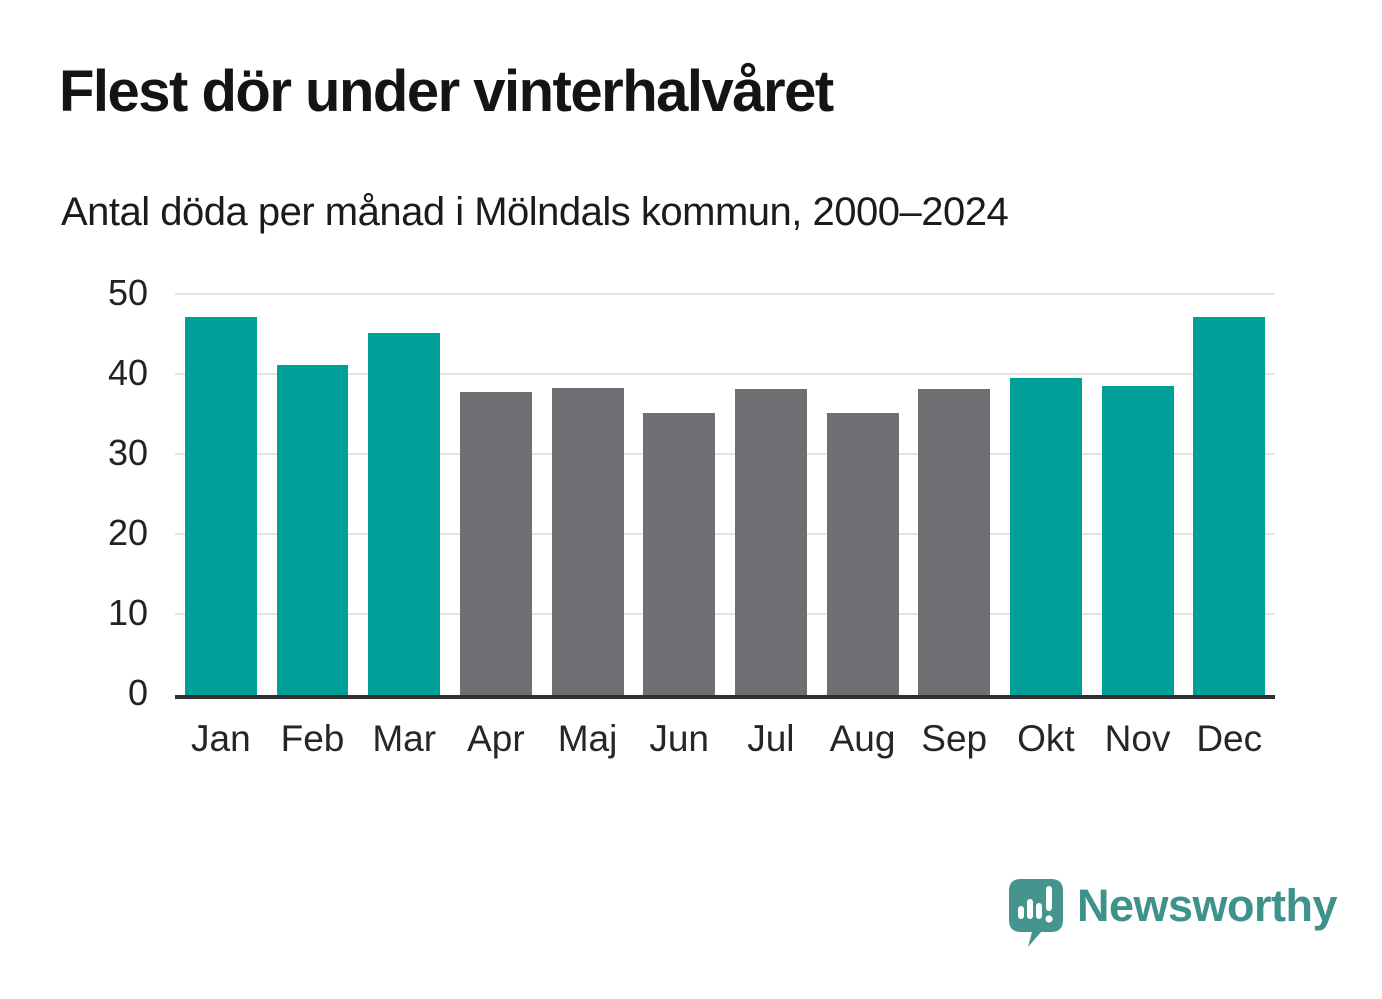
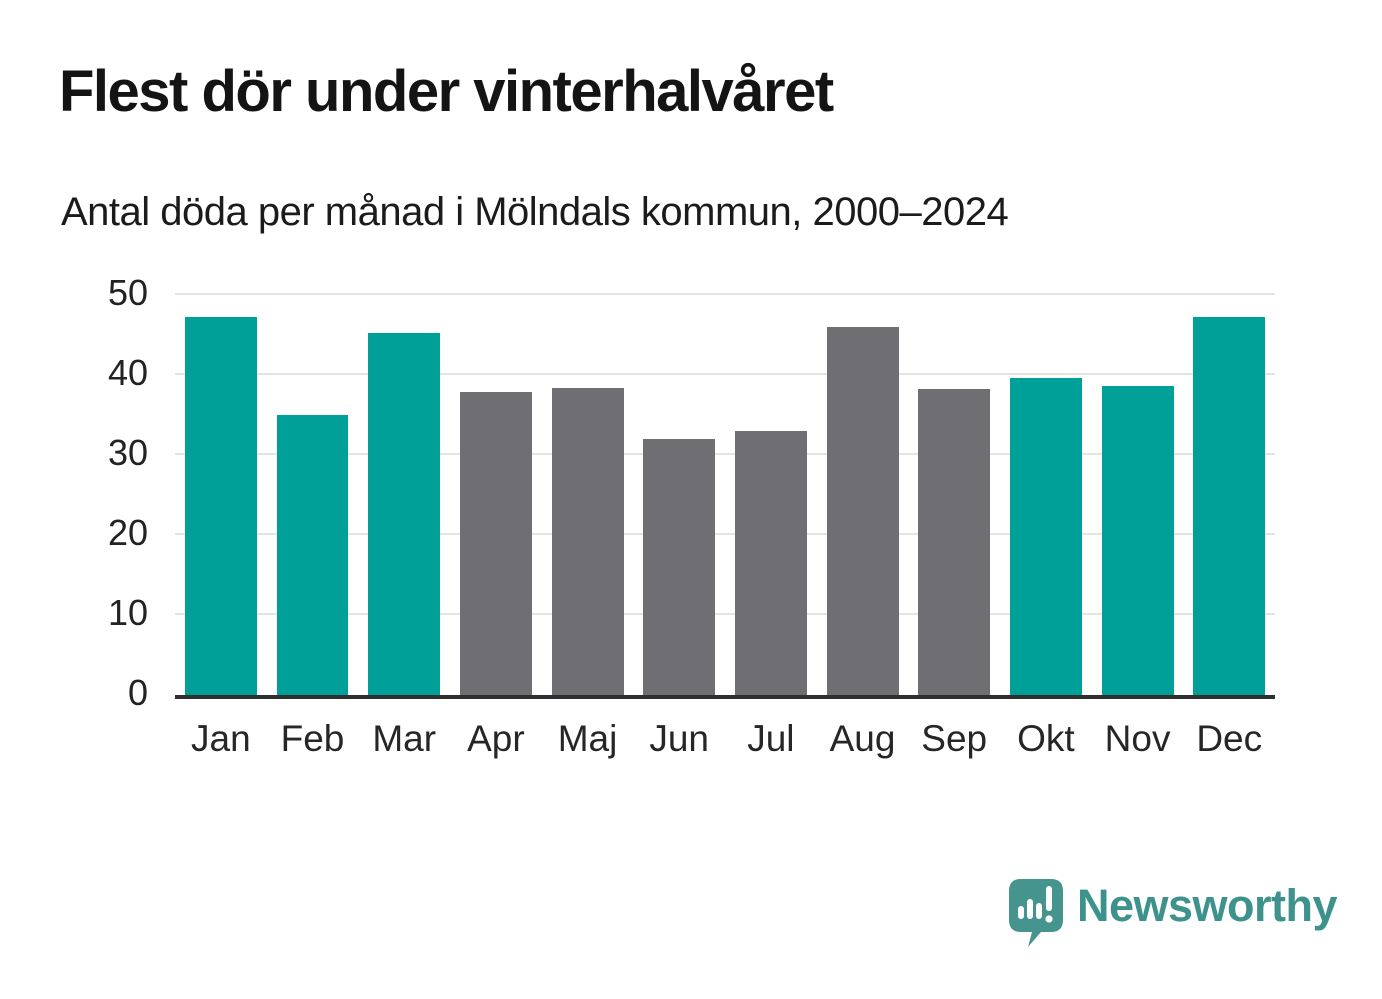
Feb: 41 -> 35
Jun: 35 -> 32
Jul: 38 -> 33
Aug: 35 -> 46
